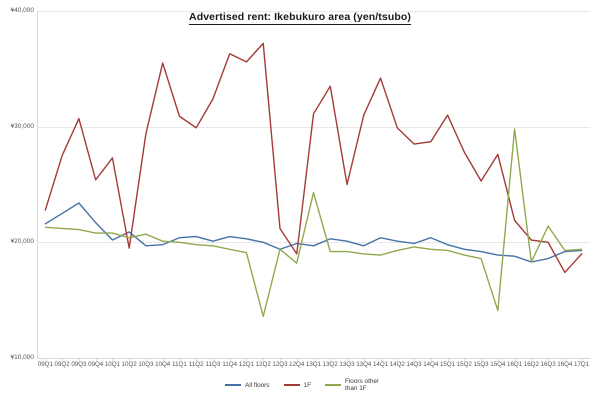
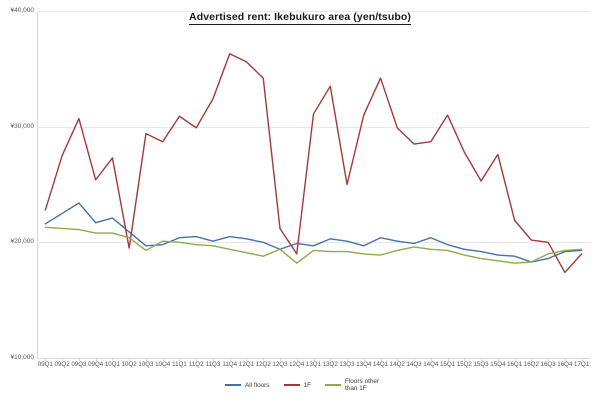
All floors/10Q1: ¥20200 -> ¥22100
Floors other than 1F/10Q3: ¥20700 -> ¥19300
1F/10Q4: ¥35500 -> ¥28700
1F/12Q2: ¥37200 -> ¥34200
Floors other than 1F/12Q2: ¥13600 -> ¥18800
Floors other than 1F/13Q1: ¥24300 -> ¥19300
Floors other than 1F/15Q4: ¥14100 -> ¥18400
Floors other than 1F/16Q1: ¥29800 -> ¥18200
Floors other than 1F/16Q3: ¥21400 -> ¥19000
